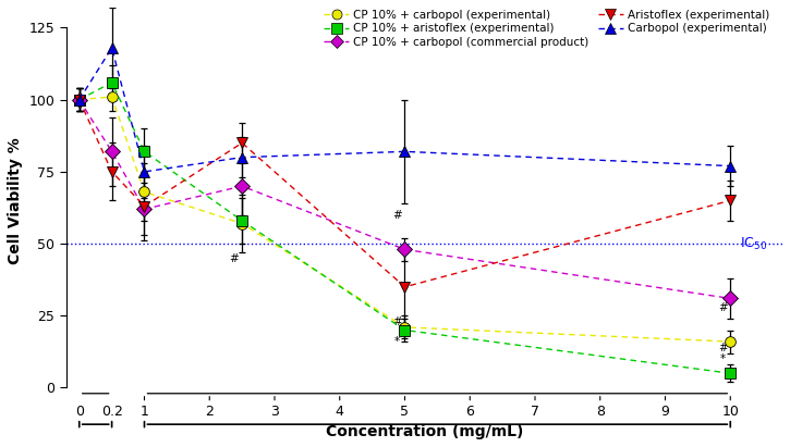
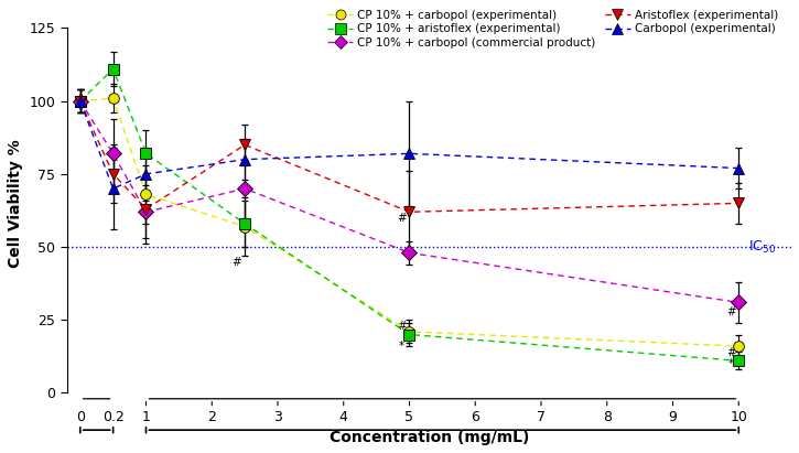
CP 10% + aristoflex (experimental)/0.2: 106 -> 111
Carbopol (experimental)/0.2: 118 -> 70
Aristoflex (experimental)/5: 35 -> 62
CP 10% + aristoflex (experimental)/10: 5 -> 11
